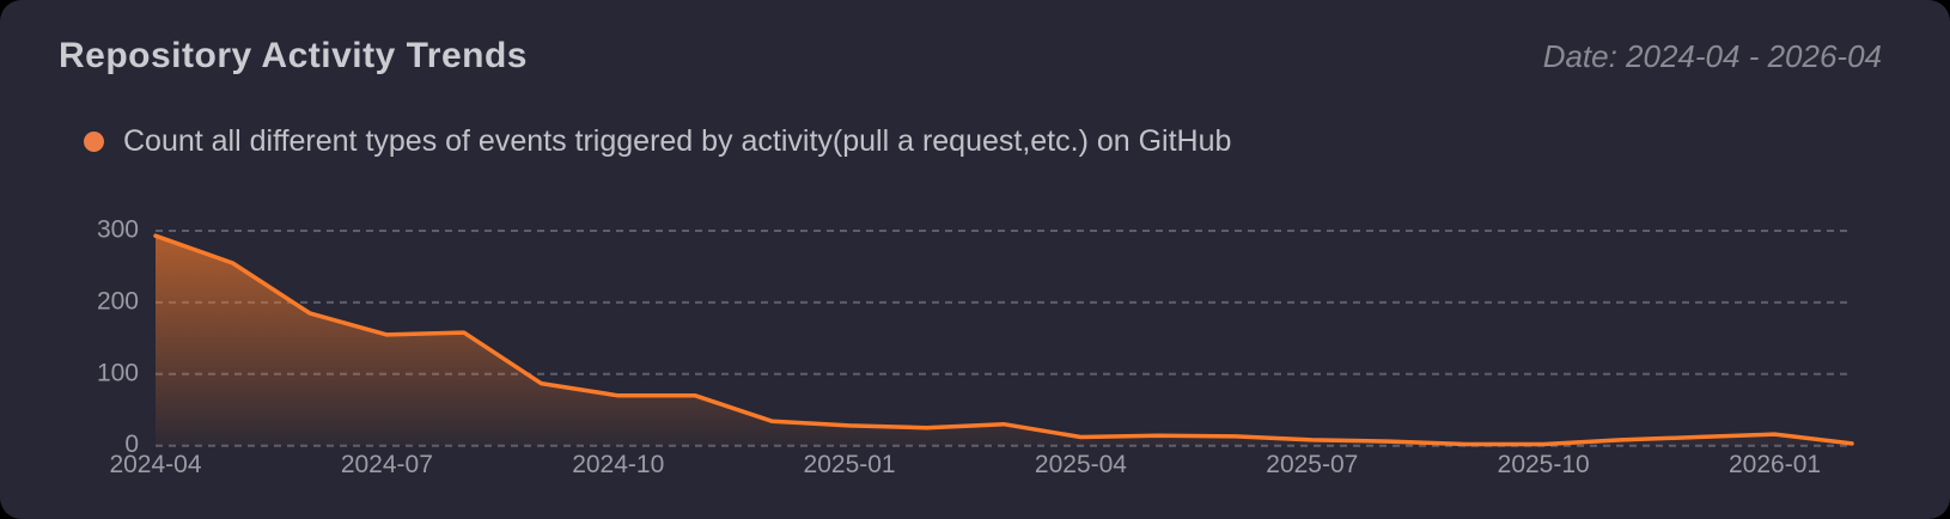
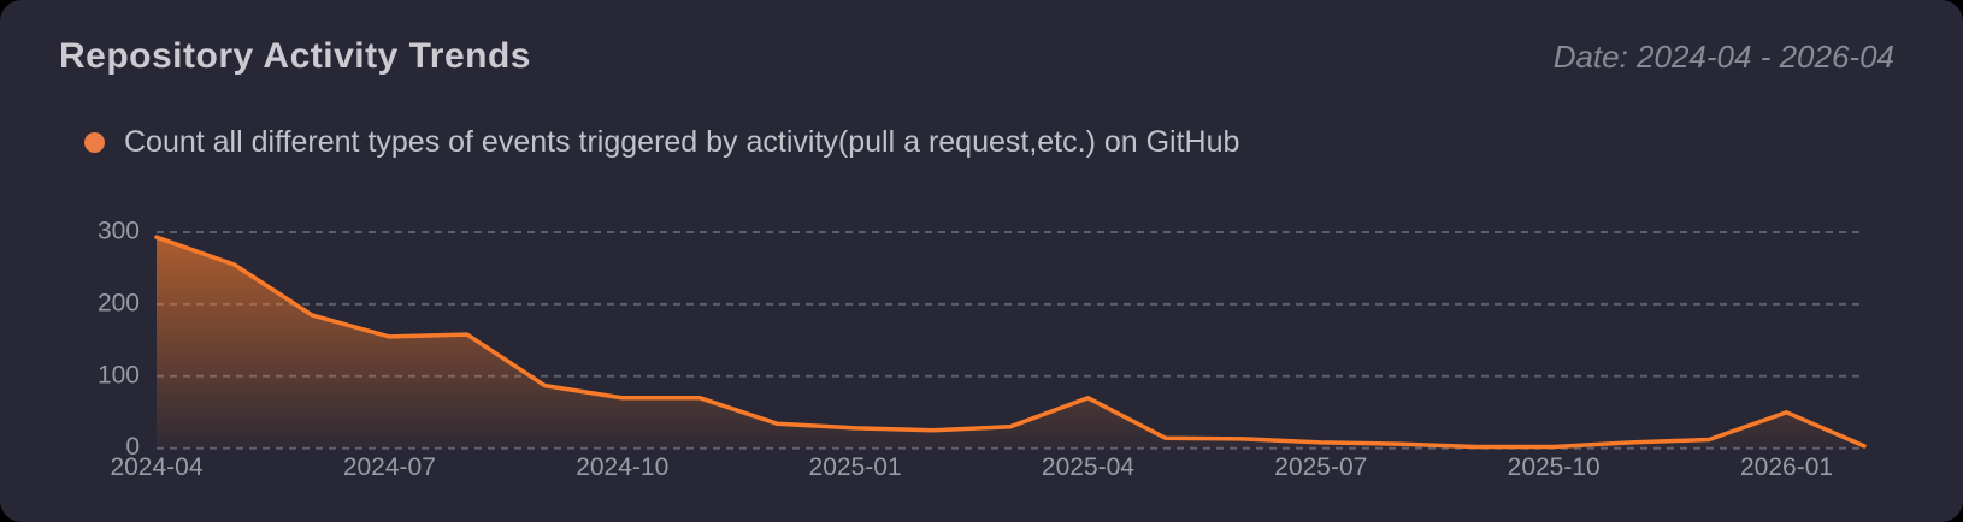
2025-04: 10 -> 70
2026-01: 20 -> 50
